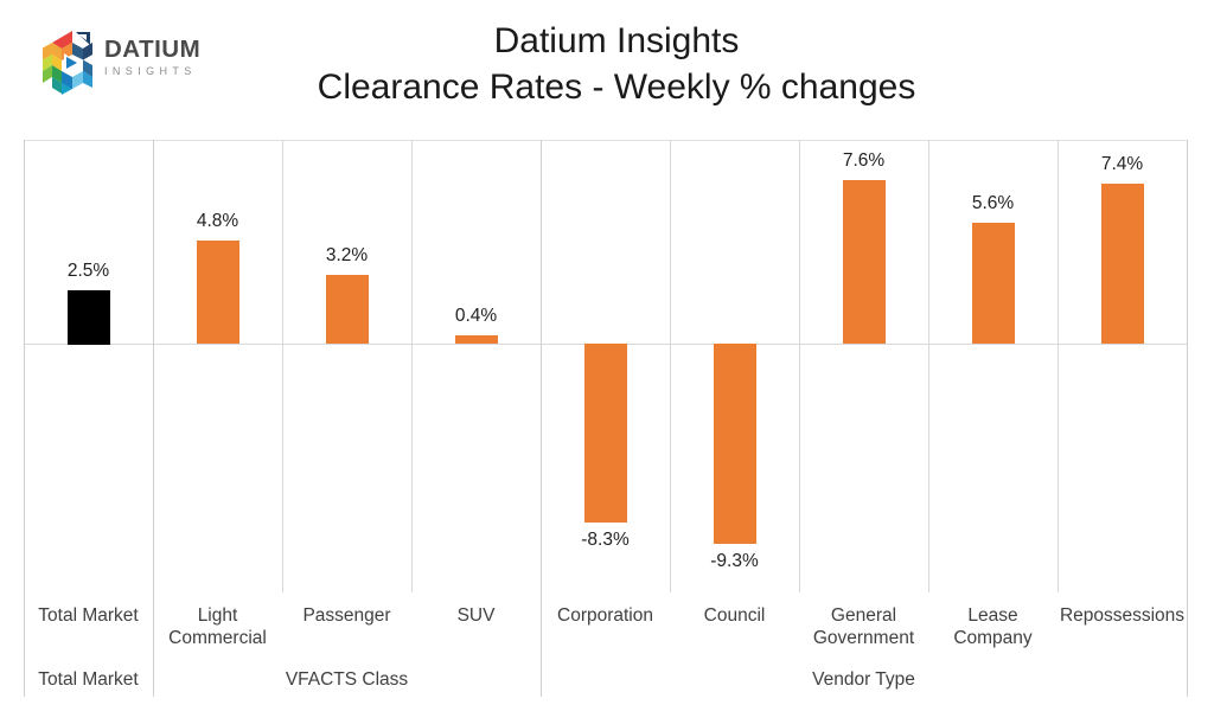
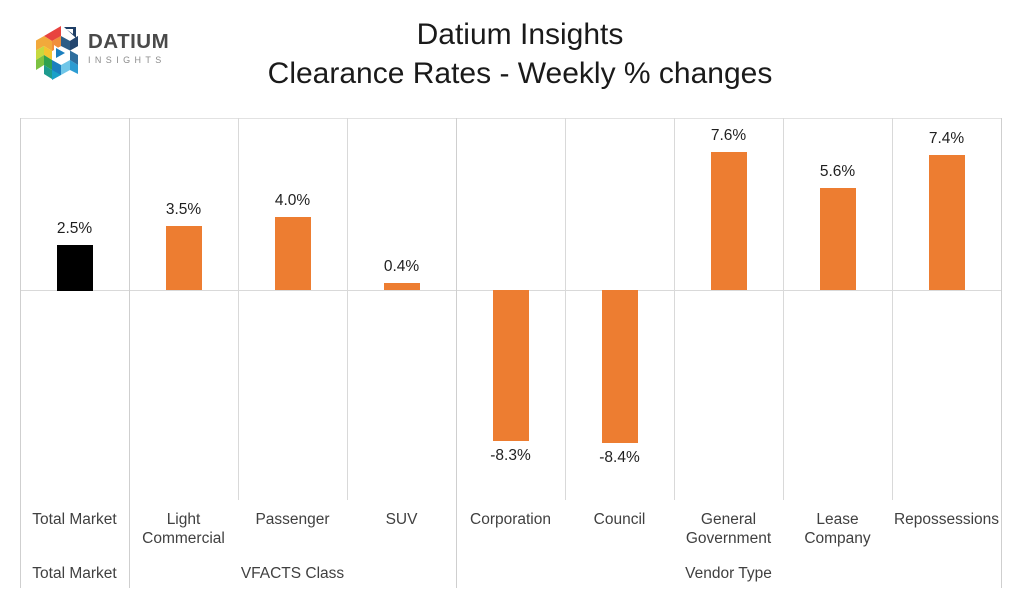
Light Commercial: 4.8% -> 3.5%
Passenger: 3.2% -> 4.0%
Council: -9.3% -> -8.4%
